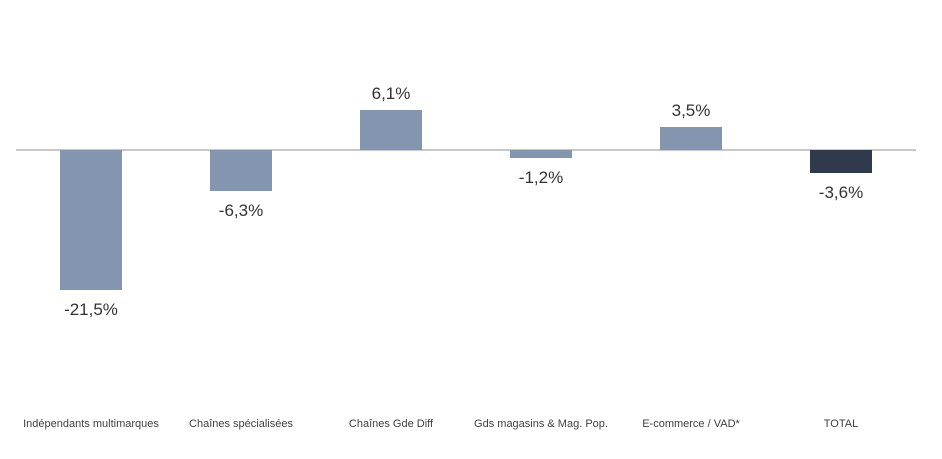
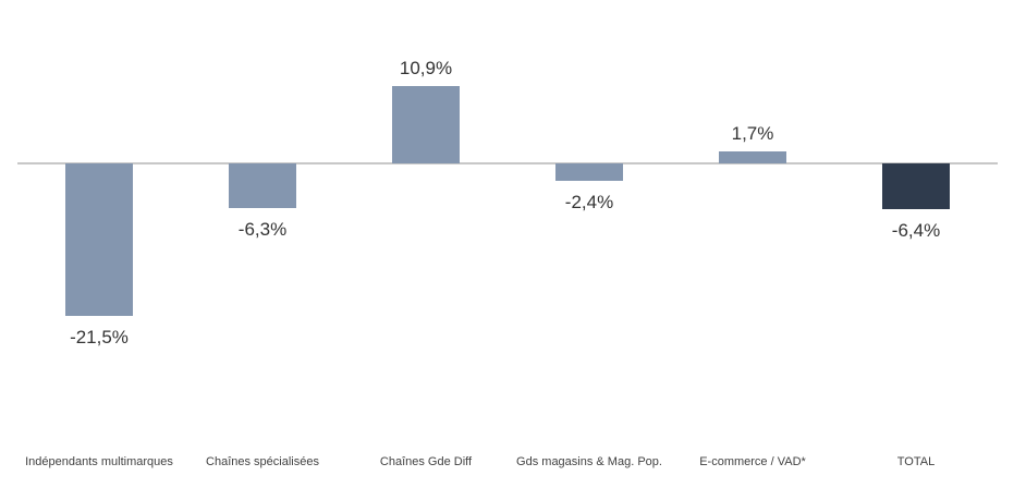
Chaînes Gde Diff: 6,1% -> 10,9%
Gds magasins & Mag. Pop.: -1,2% -> -2,4%
E-commerce / VAD*: 3,5% -> 1,7%
TOTAL: -3,6% -> -6,4%
